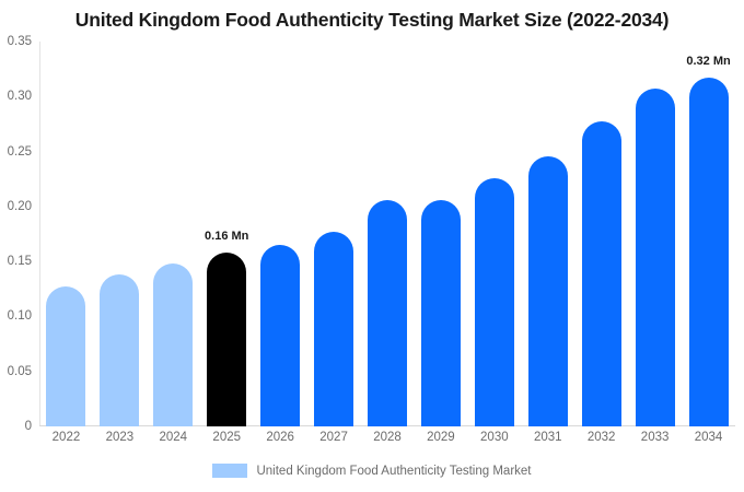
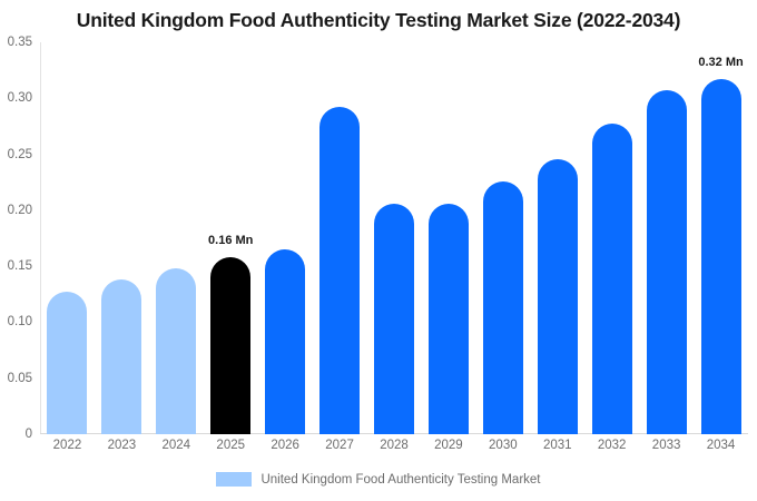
2027: 0.177 -> 0.292
